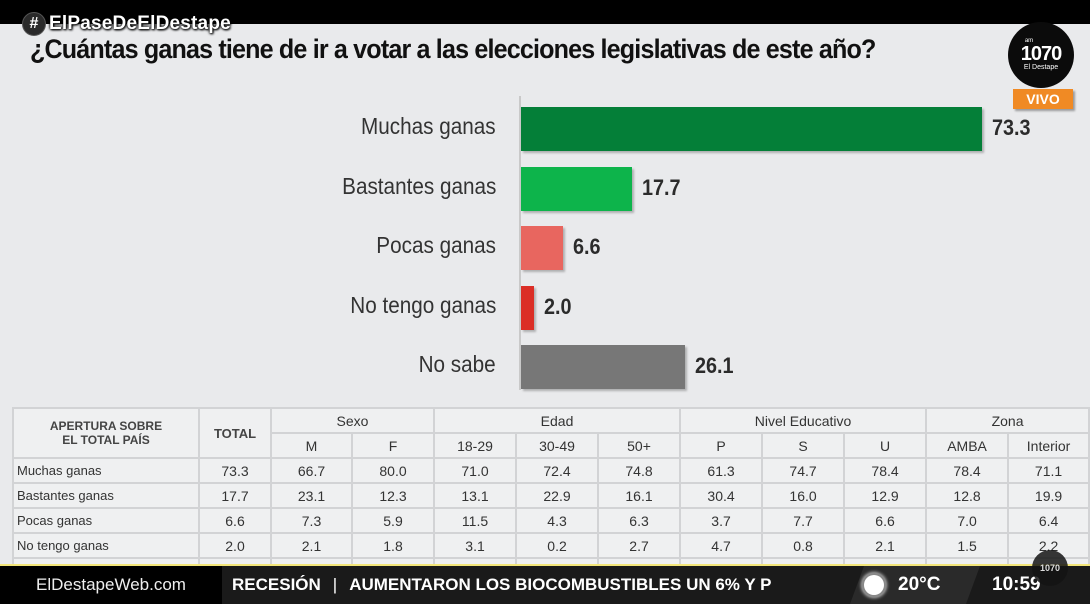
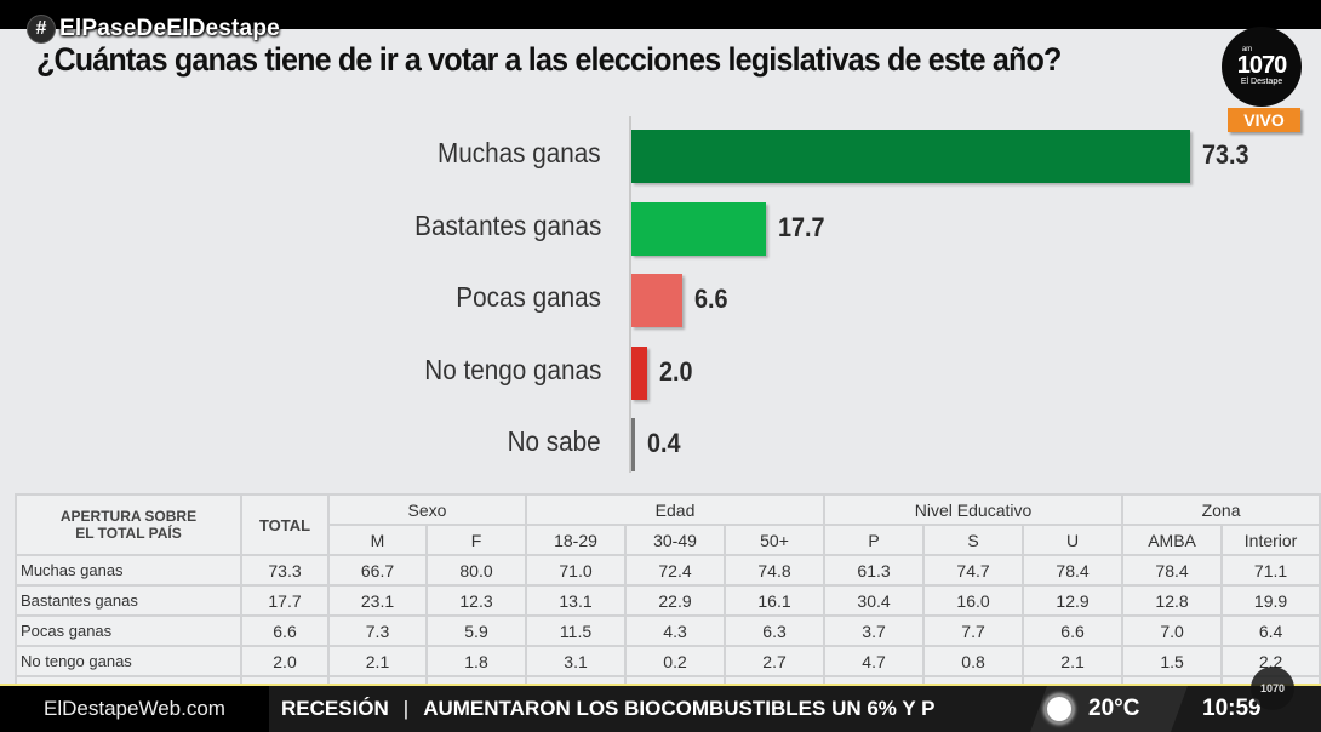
No sabe: 26.1 -> 0.4
